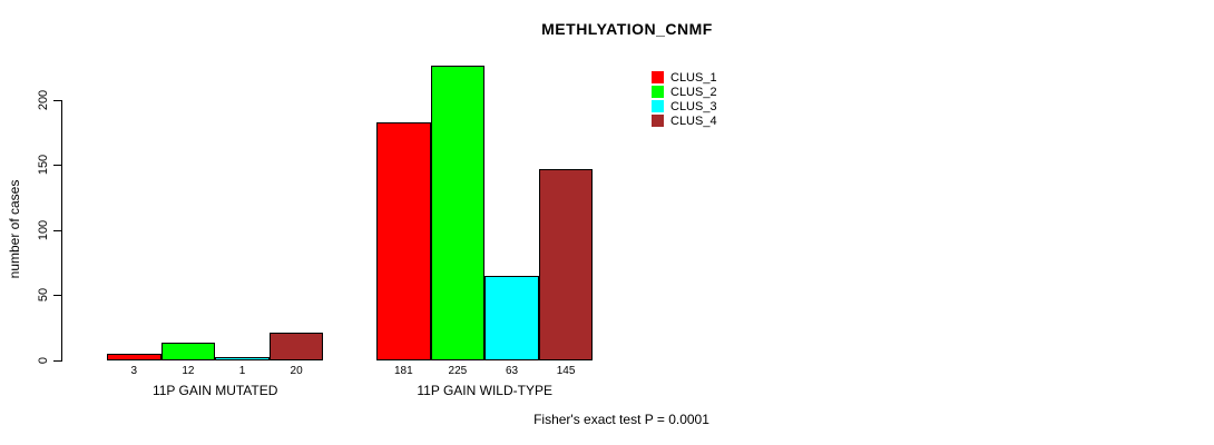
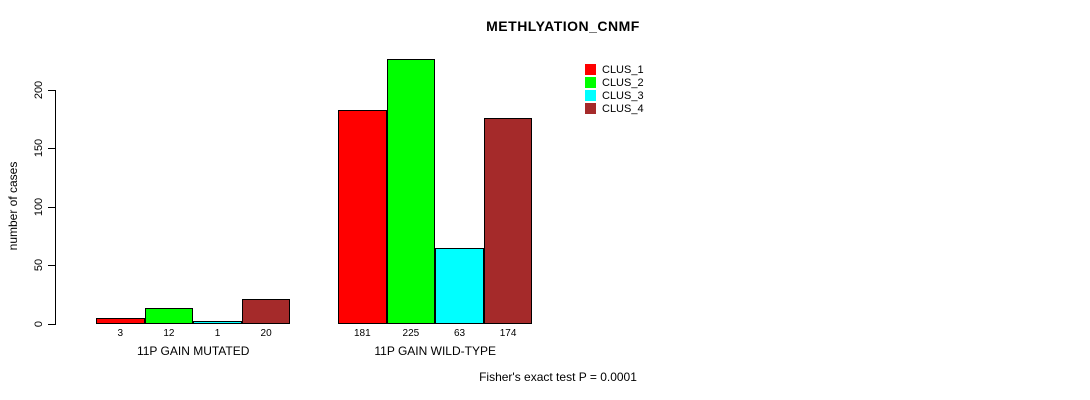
CLUS_4/11P GAIN WILD-TYPE: 145 -> 174
